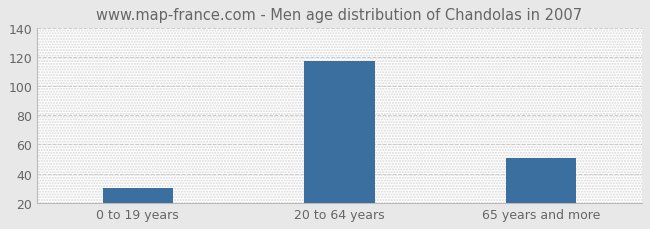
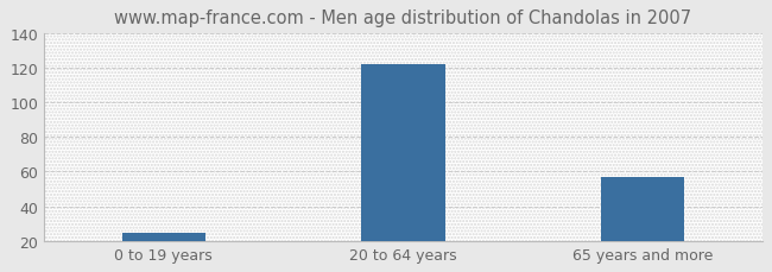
0 to 19 years: 30 -> 25
20 to 64 years: 117 -> 122
65 years and more: 51 -> 57
